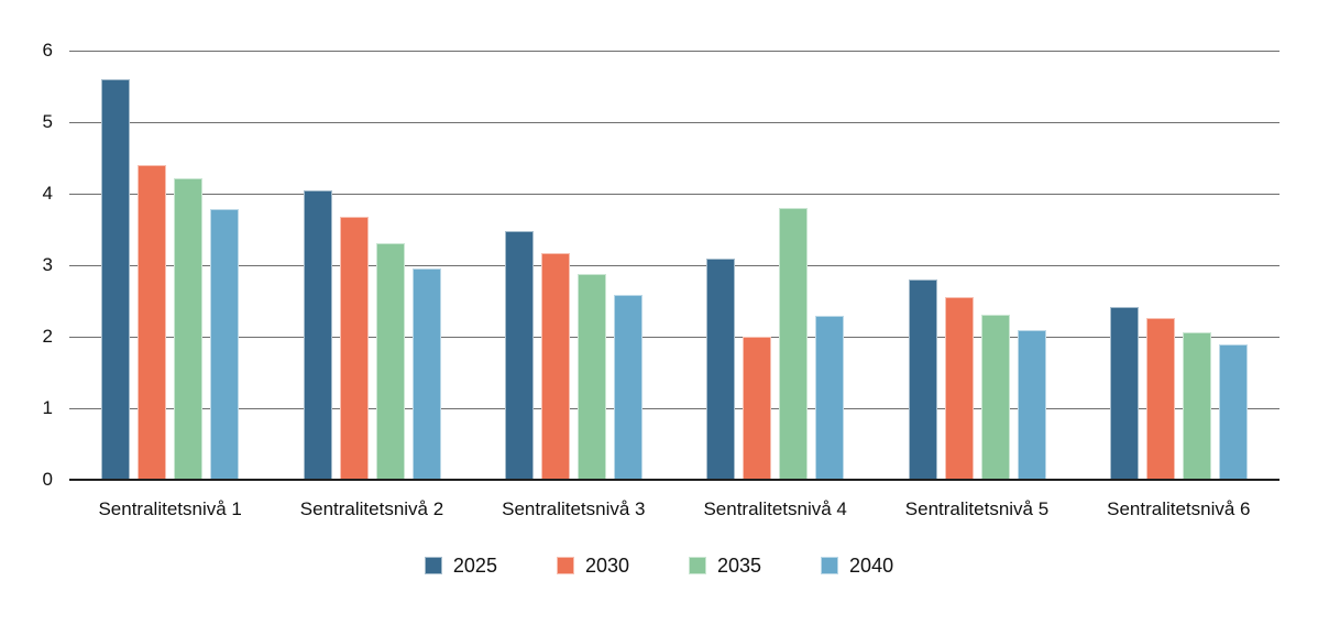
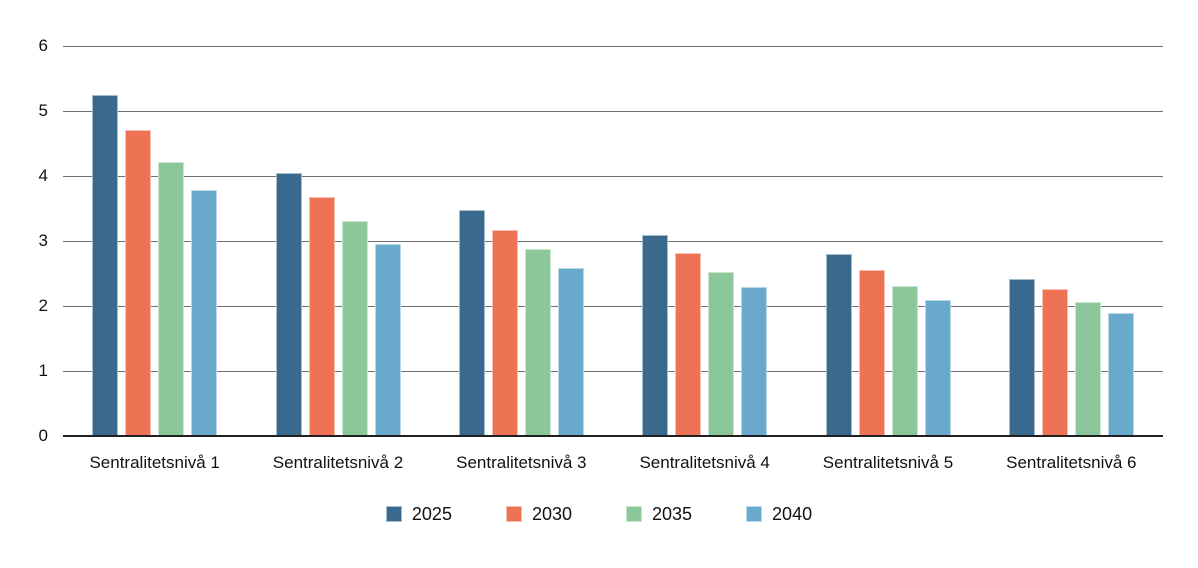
2025/Sentralitetsnivå 1: 5.6 -> 5.2
2030/Sentralitetsnivå 1: 4.4 -> 4.7
2030/Sentralitetsnivå 4: 2.0 -> 2.8
2035/Sentralitetsnivå 4: 3.8 -> 2.5
